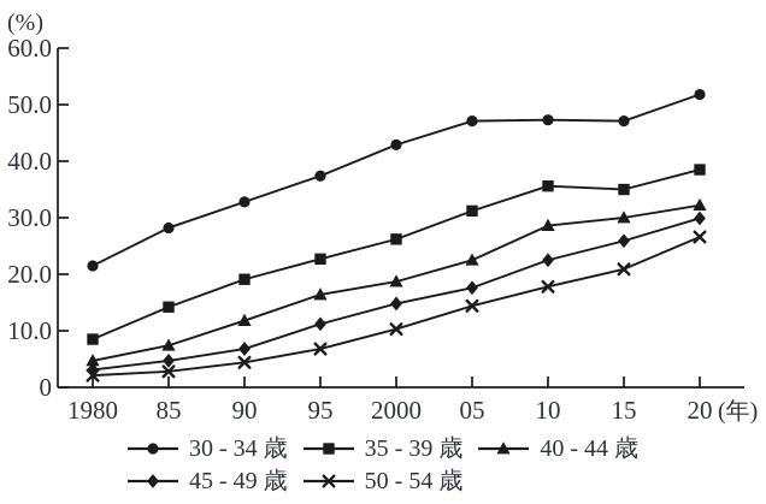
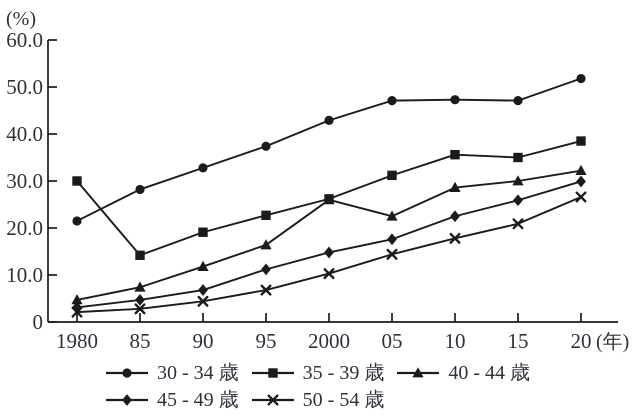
35 - 39 歳/1980: 8 -> 30
40 - 44 歳/2000: 19 -> 26
